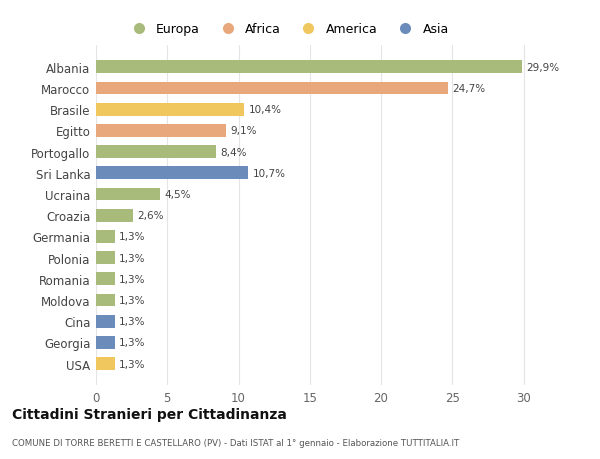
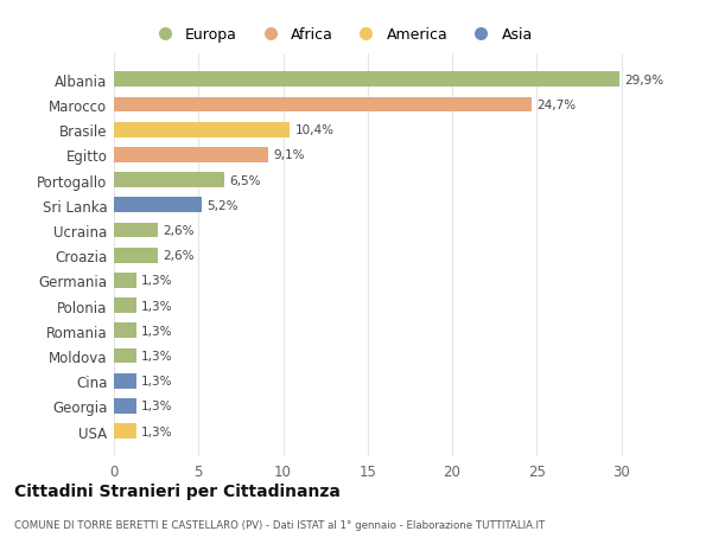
Portogallo: 8,4% -> 6,5%
Sri Lanka: 10,7% -> 5,2%
Ucraina: 4,5% -> 2,6%
